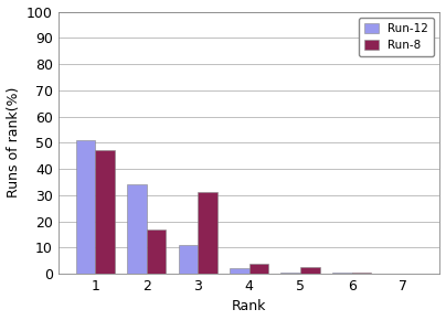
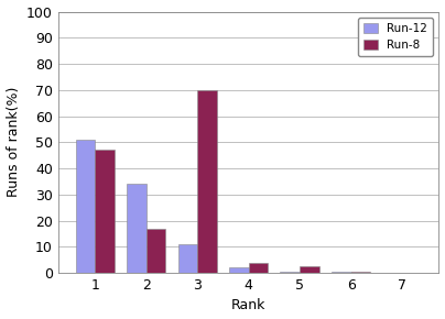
Run-8/3: 31.0 -> 70.0
